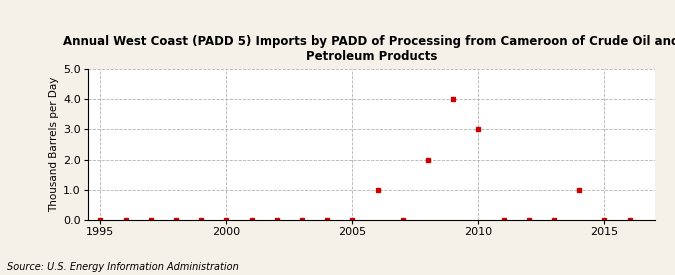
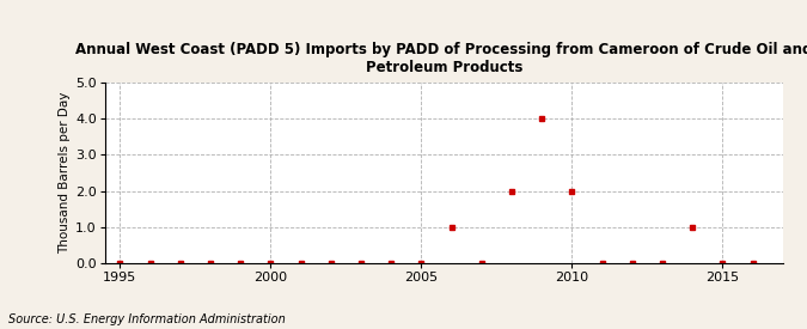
2010: 3 -> 2
